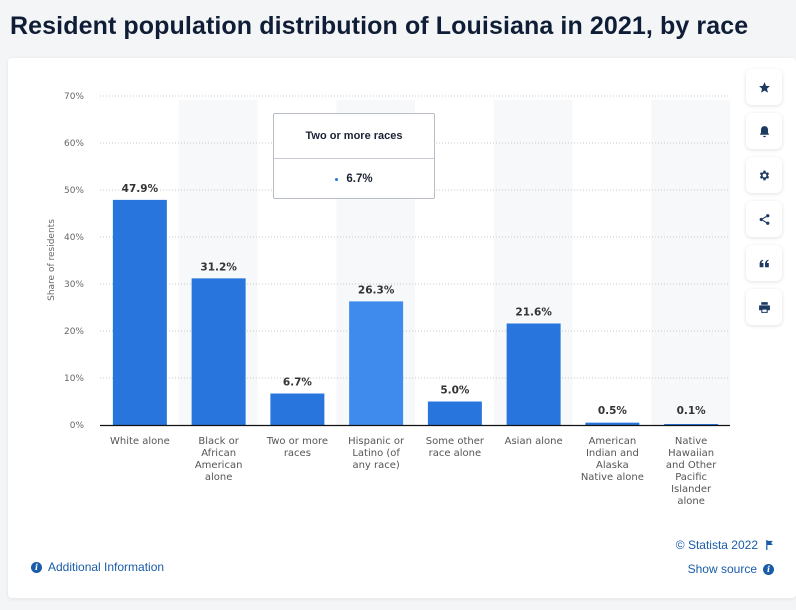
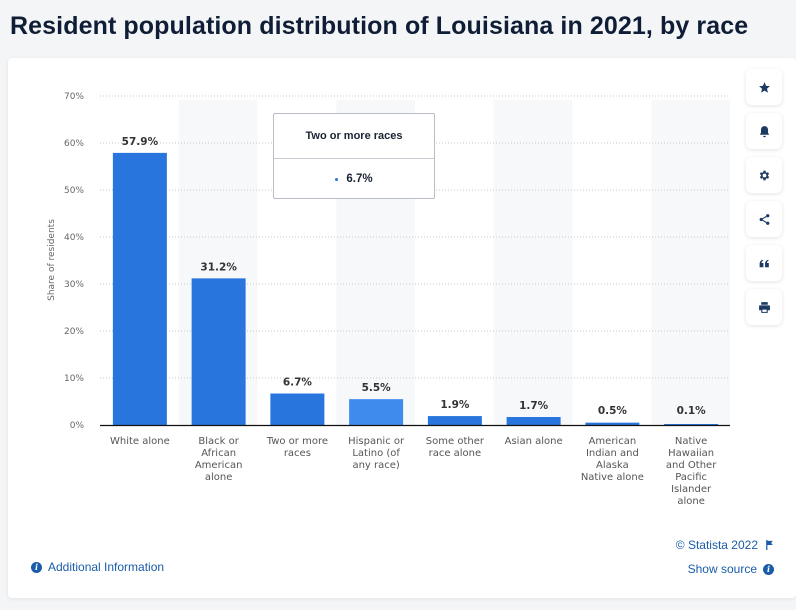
White alone: 47.9% -> 57.9%
Hispanic or Latino (of any race): 26.3% -> 5.5%
Some other race alone: 5.0% -> 1.9%
Asian alone: 21.6% -> 1.7%
